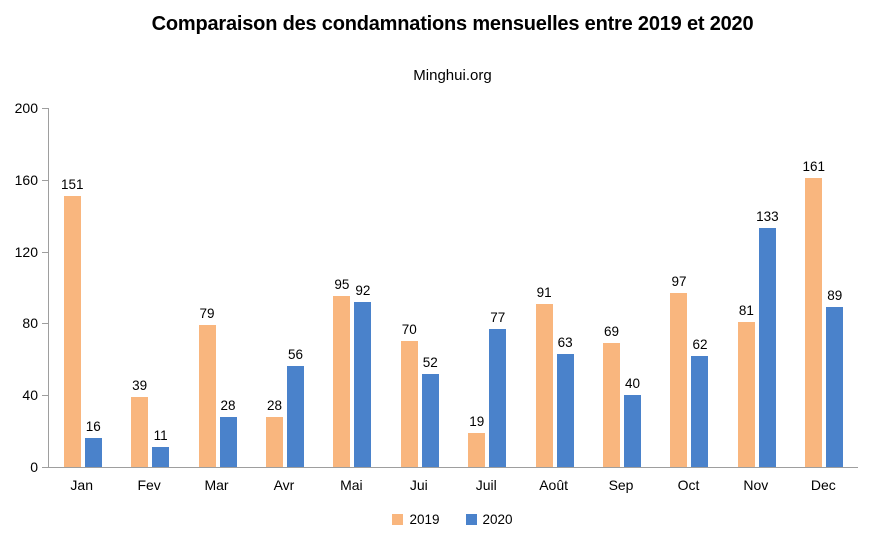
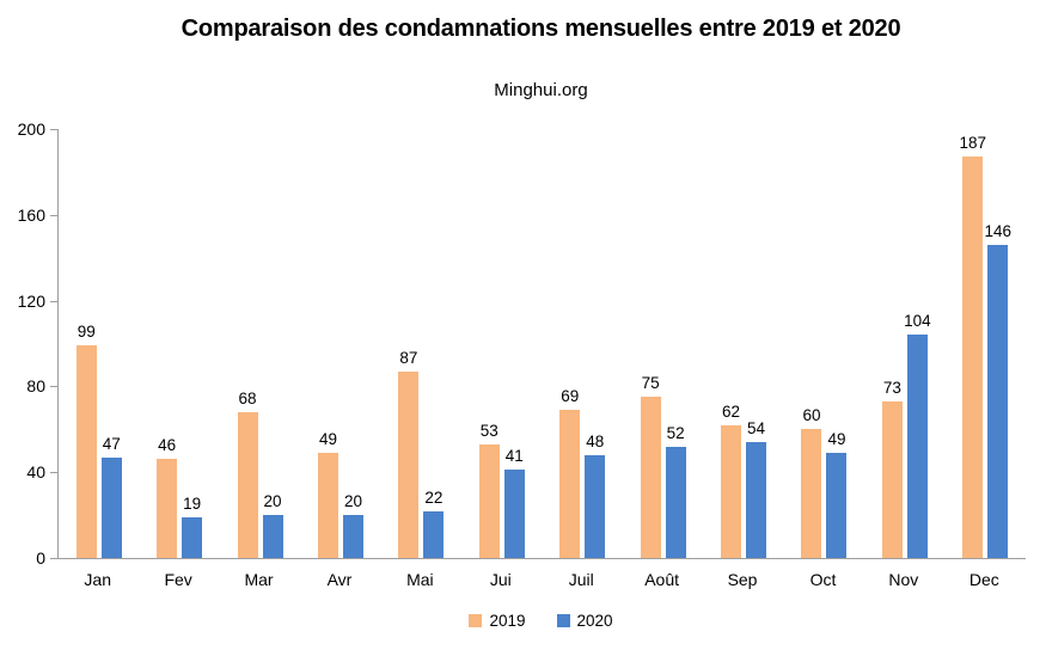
2019/Jan: 151 -> 99
2020/Jan: 16 -> 47
2019/Fev: 39 -> 46
2020/Fev: 11 -> 19
2019/Mar: 79 -> 68
2020/Mar: 28 -> 20
2019/Avr: 28 -> 49
2020/Avr: 56 -> 20
2019/Mai: 95 -> 87
2020/Mai: 92 -> 22
2019/Jui: 70 -> 53
2020/Jui: 52 -> 41
2019/Juil: 19 -> 69
2020/Juil: 77 -> 48
2019/Août: 91 -> 75
2020/Août: 63 -> 52
2019/Sep: 69 -> 62
2020/Sep: 40 -> 54
2019/Oct: 97 -> 60
2020/Oct: 62 -> 49
2019/Nov: 81 -> 73
2020/Nov: 133 -> 104
2019/Dec: 161 -> 187
2020/Dec: 89 -> 146
